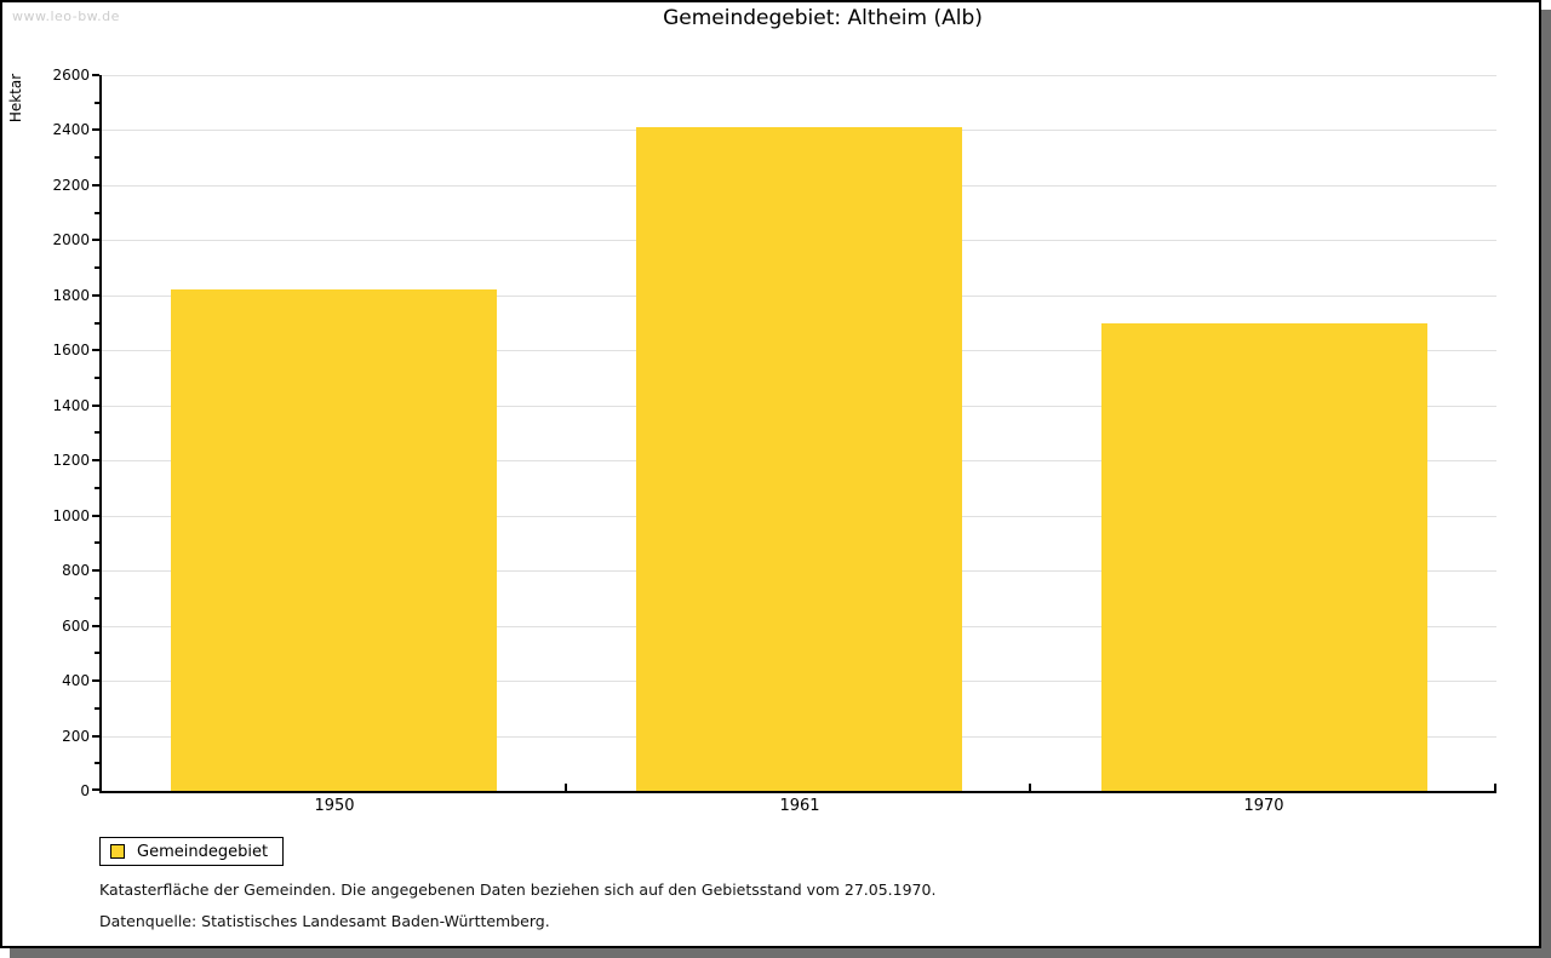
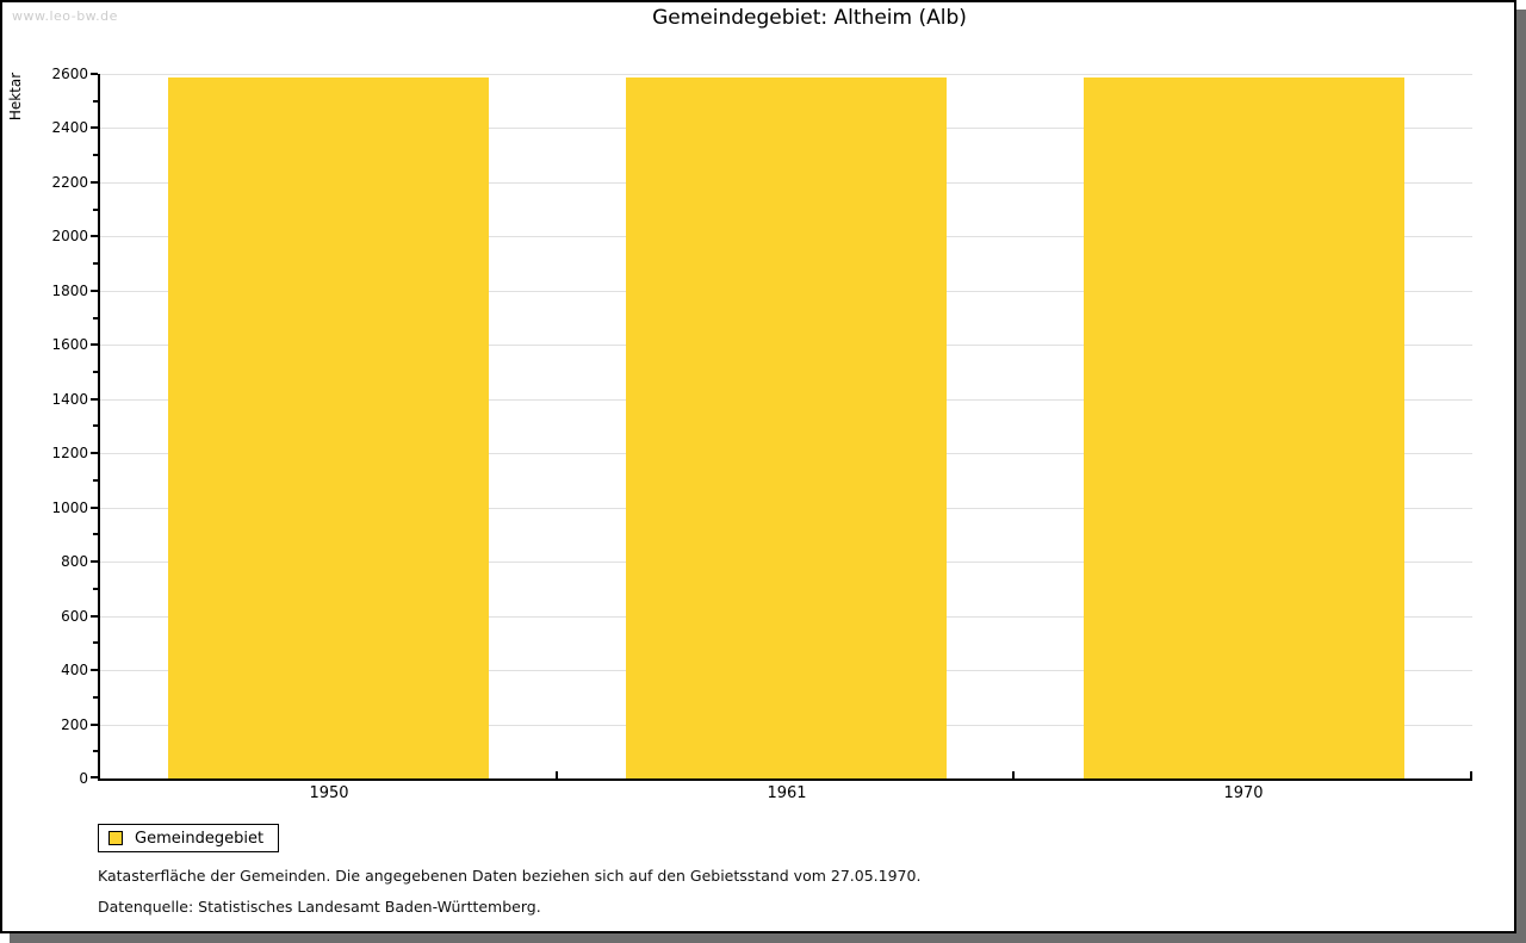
1950: 1820 -> 2590
1961: 2410 -> 2590
1970: 1700 -> 2590
